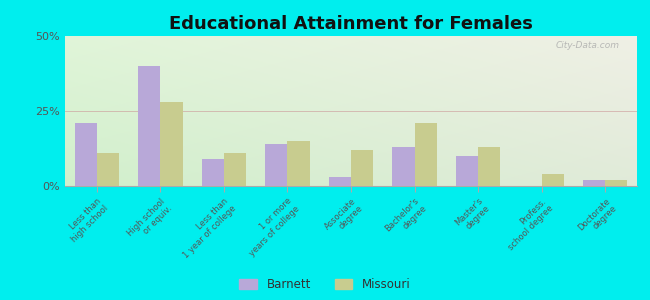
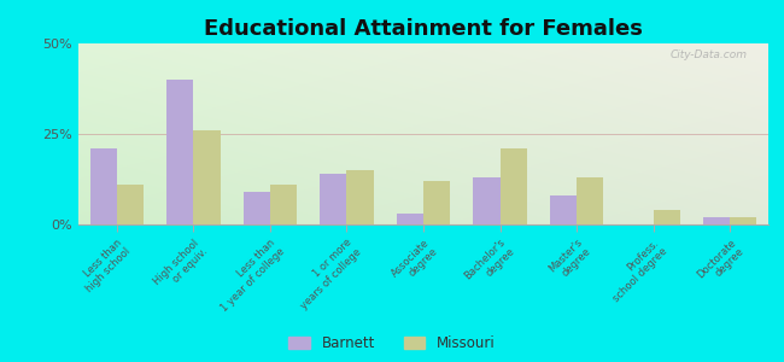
Missouri/High school or equiv.: 28% -> 26%
Barnett/Master's degree: 10% -> 8%
